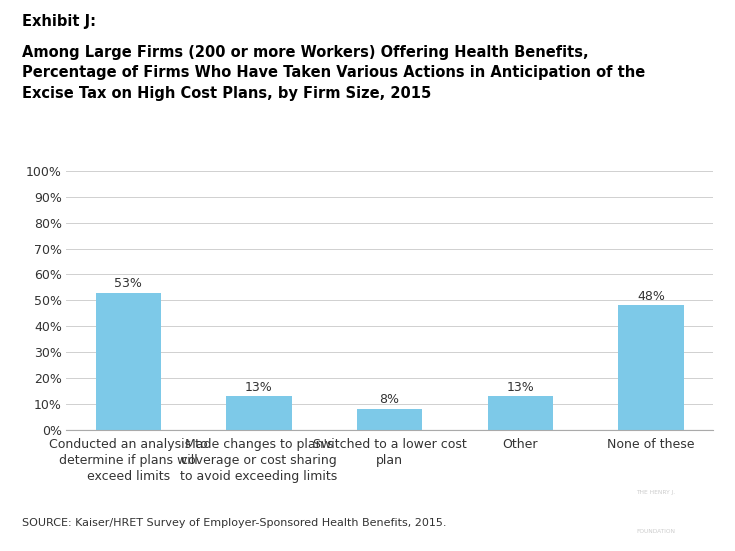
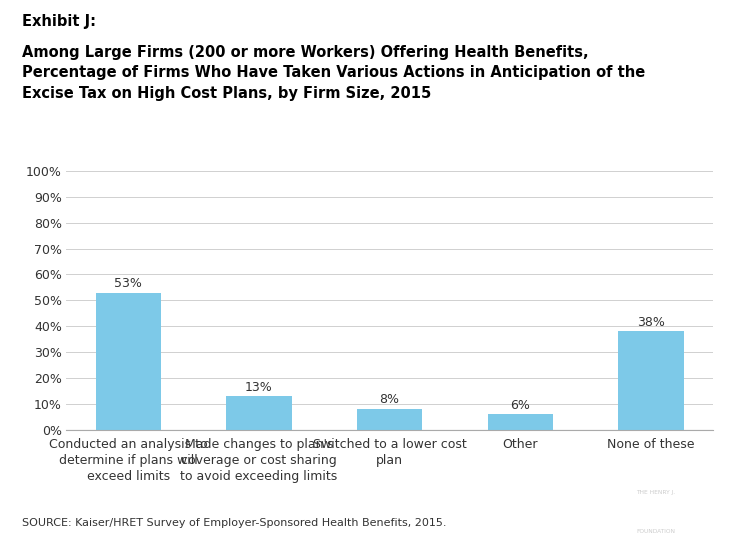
Other: 13% -> 6%
None of these: 48% -> 38%
